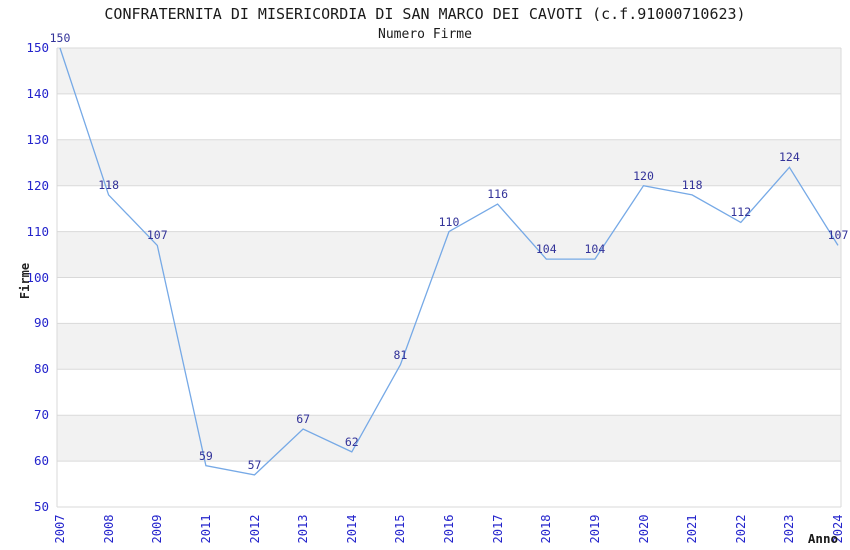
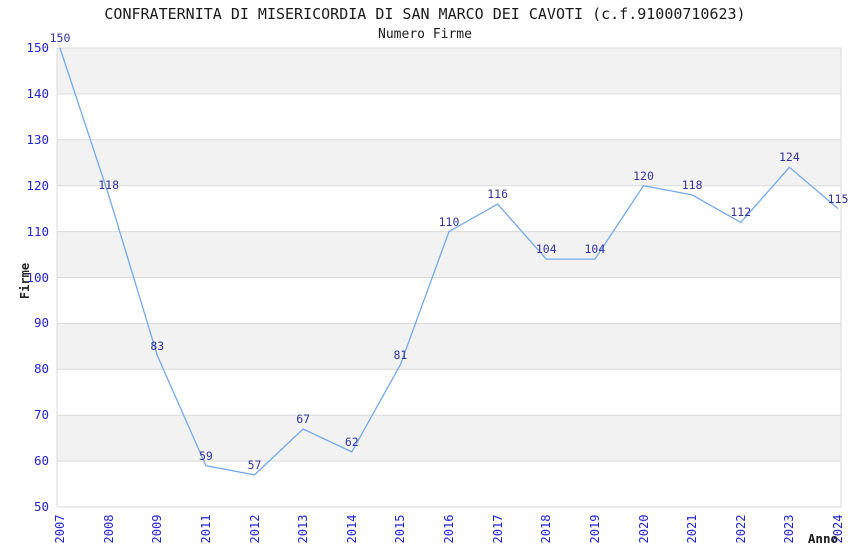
2009: 107 -> 83
2024: 107 -> 115
